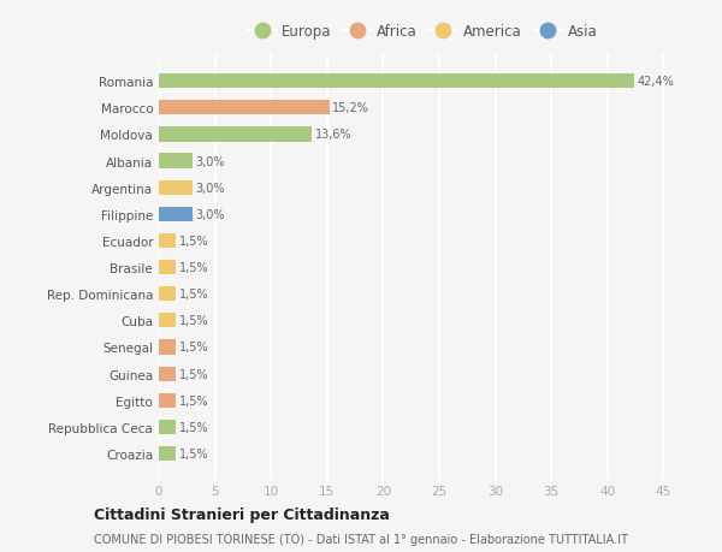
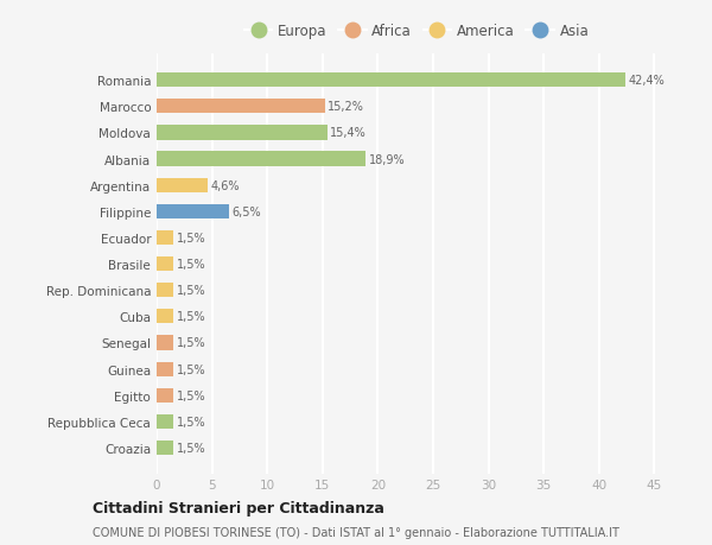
Moldova: 13,6% -> 15,4%
Albania: 3,0% -> 18,9%
Argentina: 3,0% -> 4,6%
Filippine: 3,0% -> 6,5%
